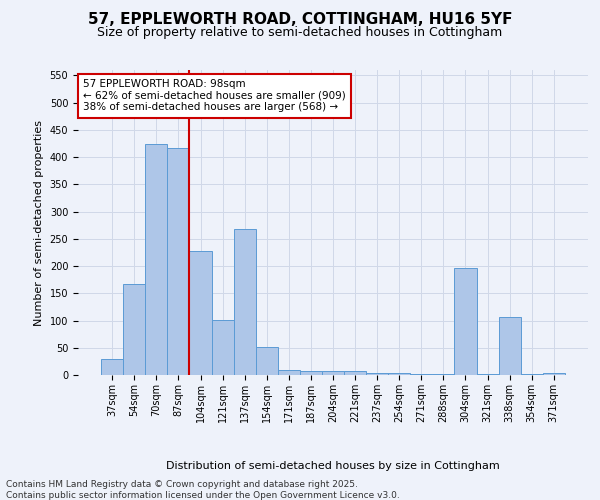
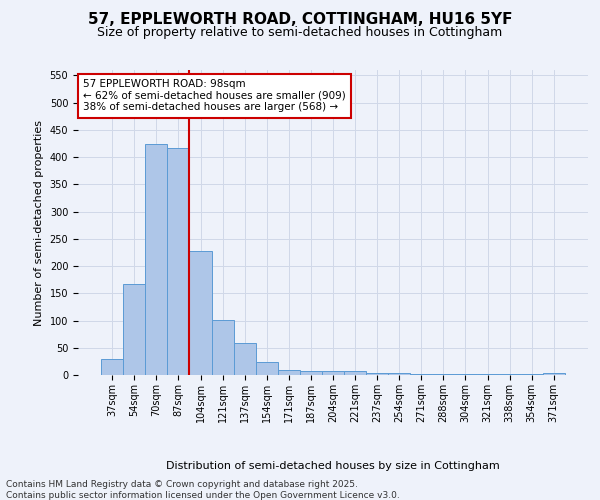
137sqm: 268 -> 59
154sqm: 52 -> 23
304sqm: 196 -> 1
338sqm: 106 -> 1
